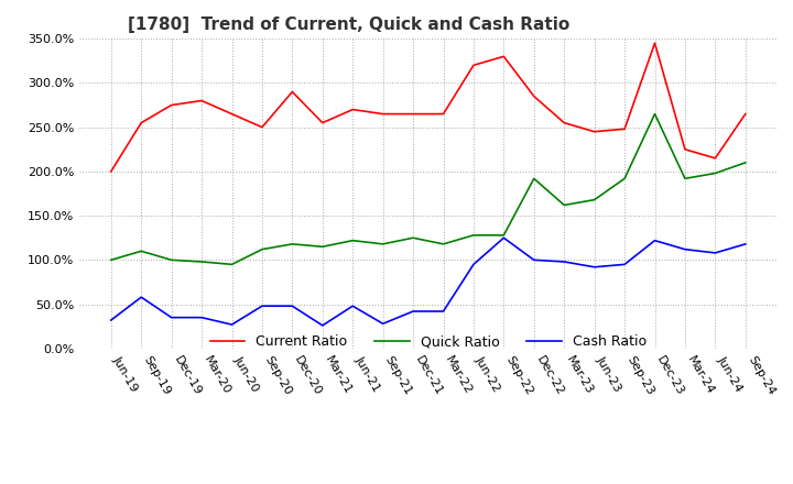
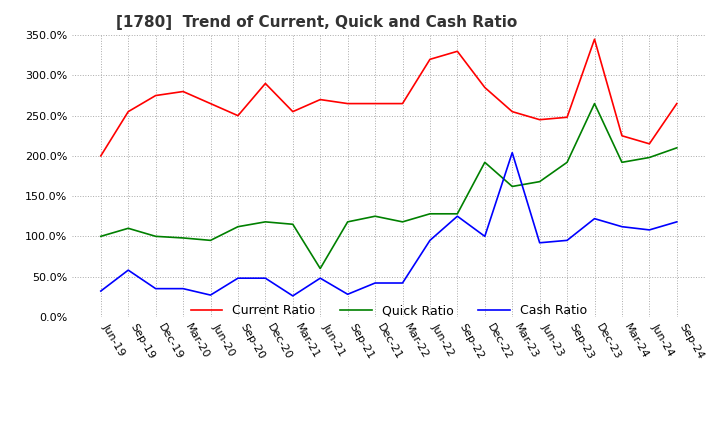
Quick Ratio/Jun-21: 122% -> 60%
Cash Ratio/Mar-23: 98% -> 204%
